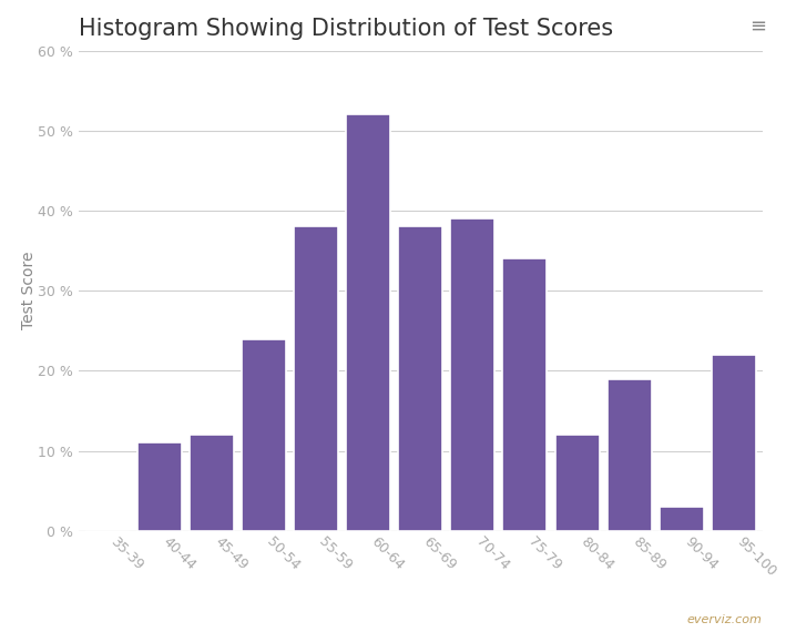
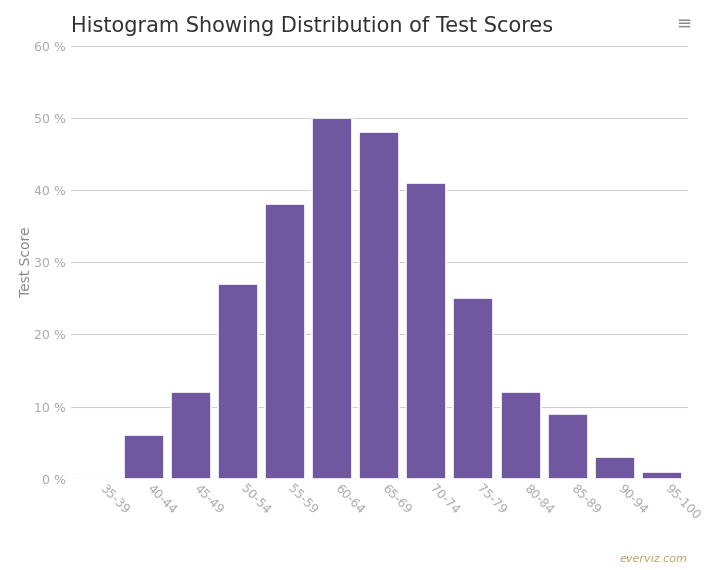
40-44: 11 % -> 6 %
50-54: 24 % -> 27 %
60-64: 52 % -> 50 %
65-69: 38 % -> 48 %
70-74: 39 % -> 41 %
75-79: 34 % -> 25 %
85-89: 19 % -> 9 %
95-100: 22 % -> 1 %
